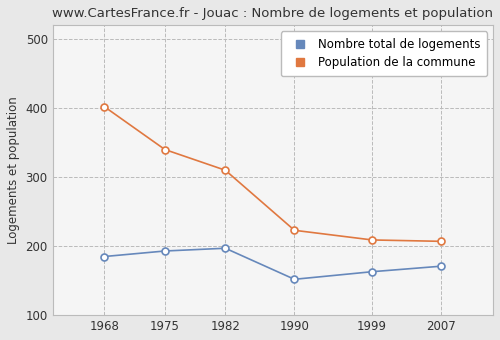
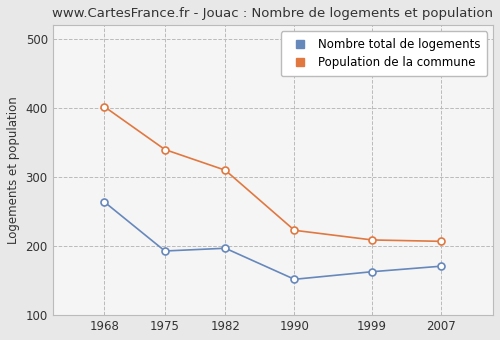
Nombre total de logements/1968: 185 -> 264
